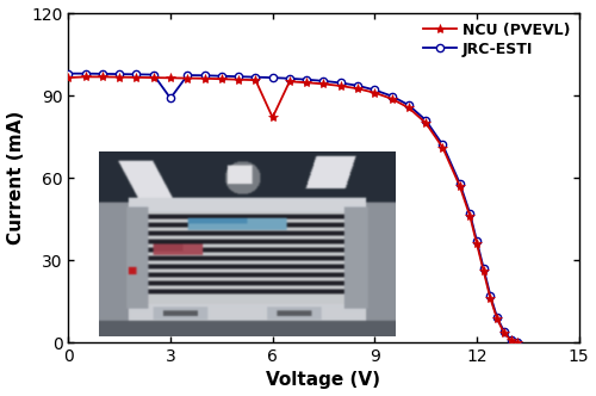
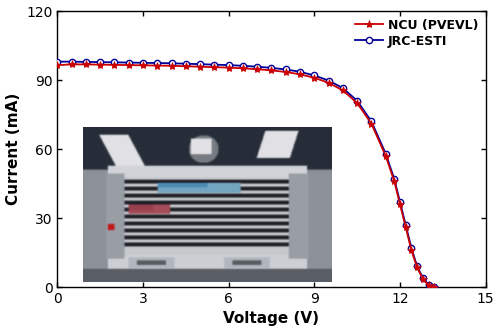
JRC-ESTI/3: 89.0 -> 97.5
NCU (PVEVL)/6: 82.0 -> 95.4
